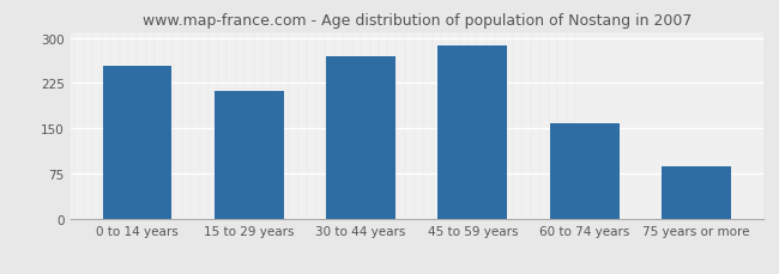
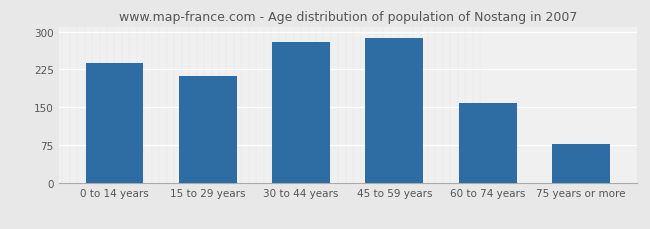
0 to 14 years: 254 -> 238
30 to 44 years: 270 -> 280
75 years or more: 88 -> 78
